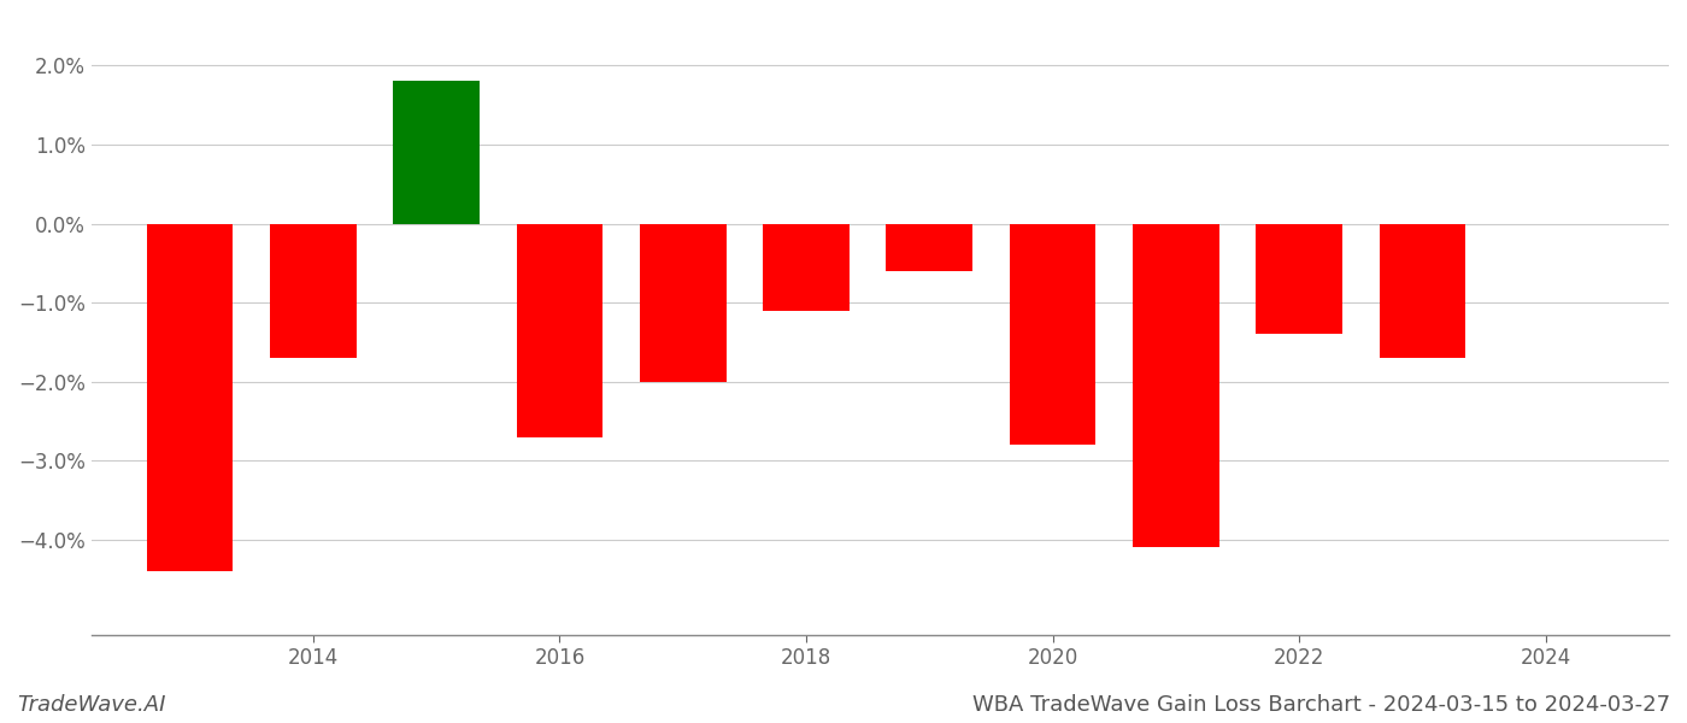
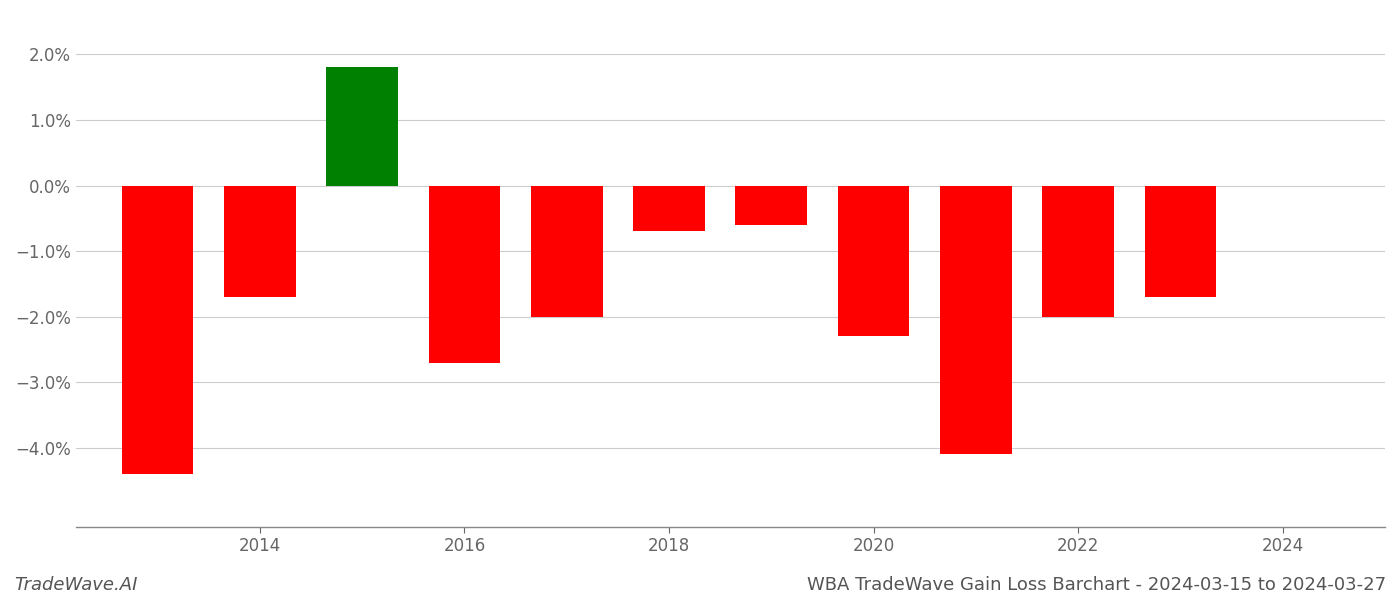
2018: -1.1% -> -0.7%
2020: -2.8% -> -2.3%
2022: -1.4% -> -2.0%
